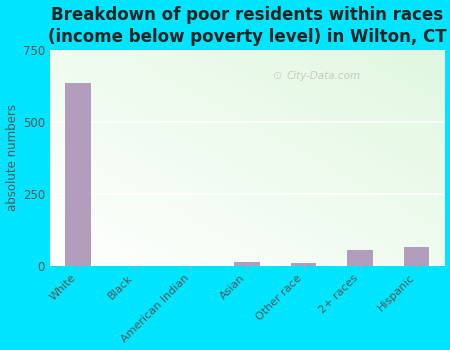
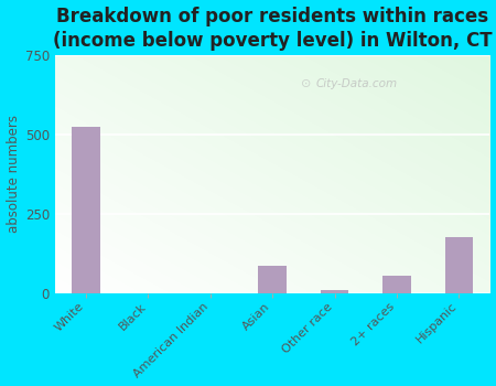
White: 635 -> 525
Asian: 13 -> 85
Hispanic: 65 -> 175
